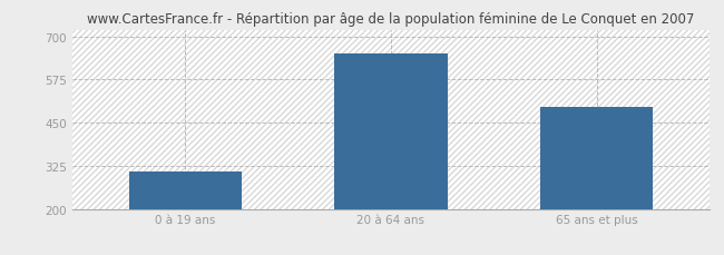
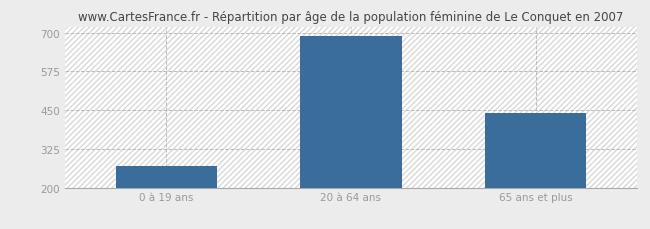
0 à 19 ans: 310 -> 270
20 à 64 ans: 650 -> 690
65 ans et plus: 495 -> 442
